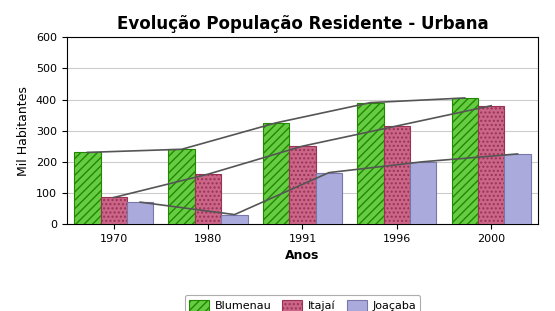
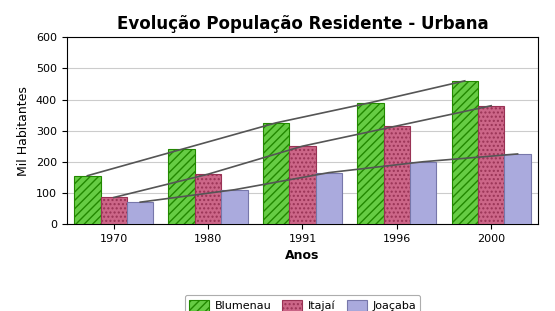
Blumenau/1970: 230 -> 155
Joaçaba/1980: 30 -> 110
Blumenau/2000: 405 -> 460
